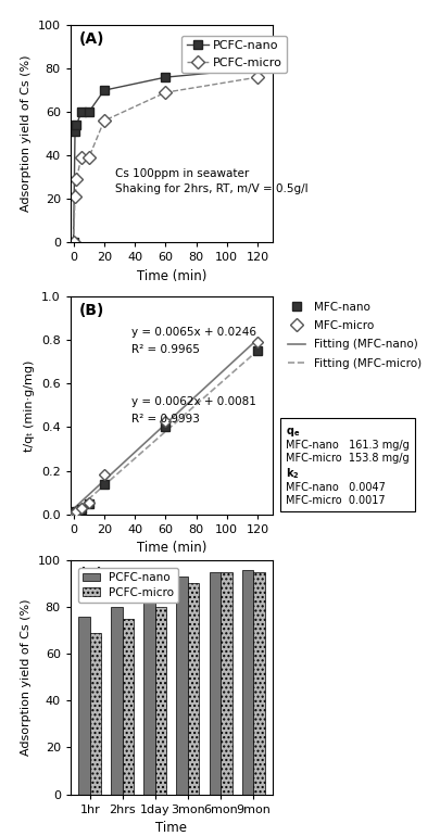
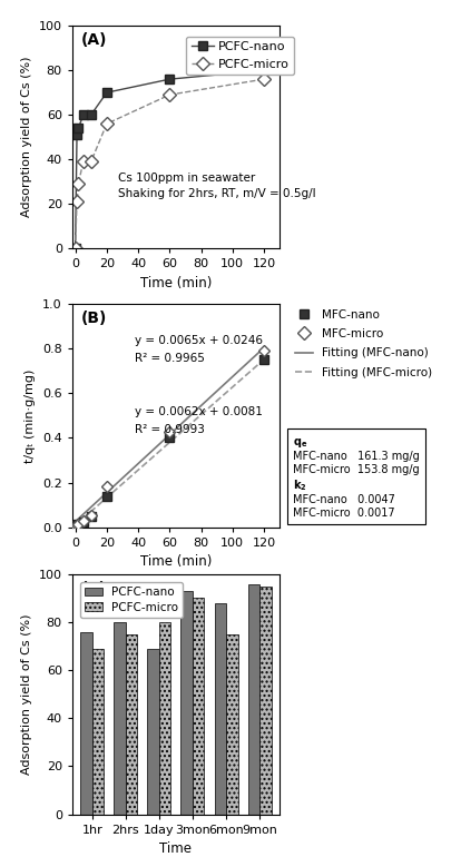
PCFC-nano/1day: 83 -> 69
PCFC-nano/6mon: 95 -> 88
PCFC-micro/6mon: 95 -> 75
